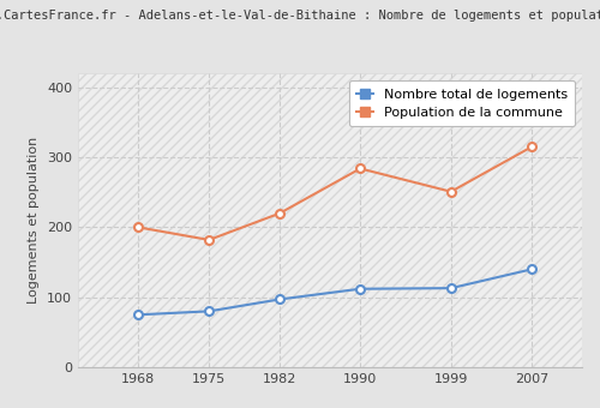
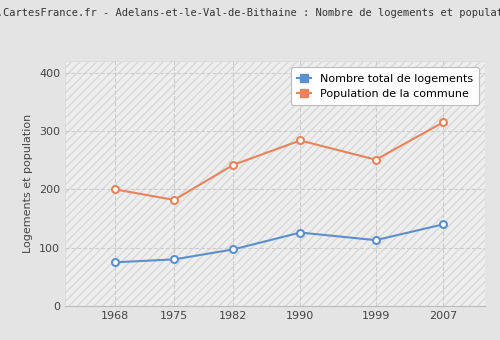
Population de la commune/1982: 220 -> 242
Nombre total de logements/1990: 112 -> 126
